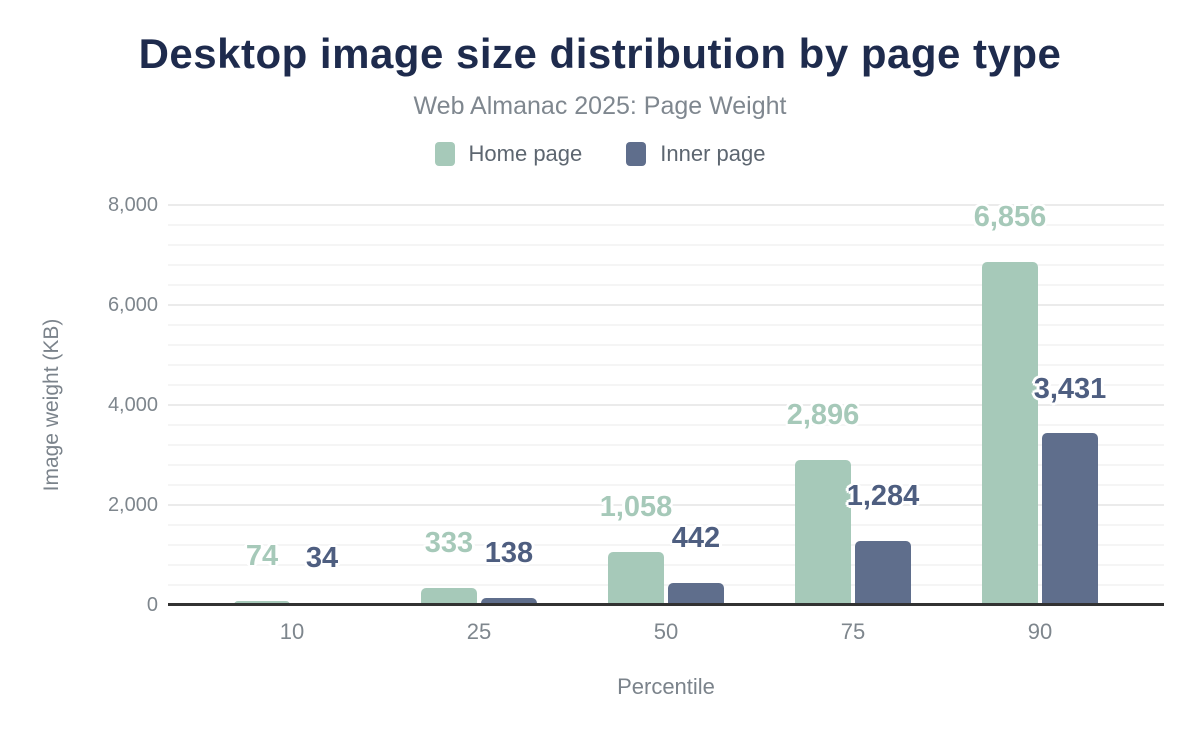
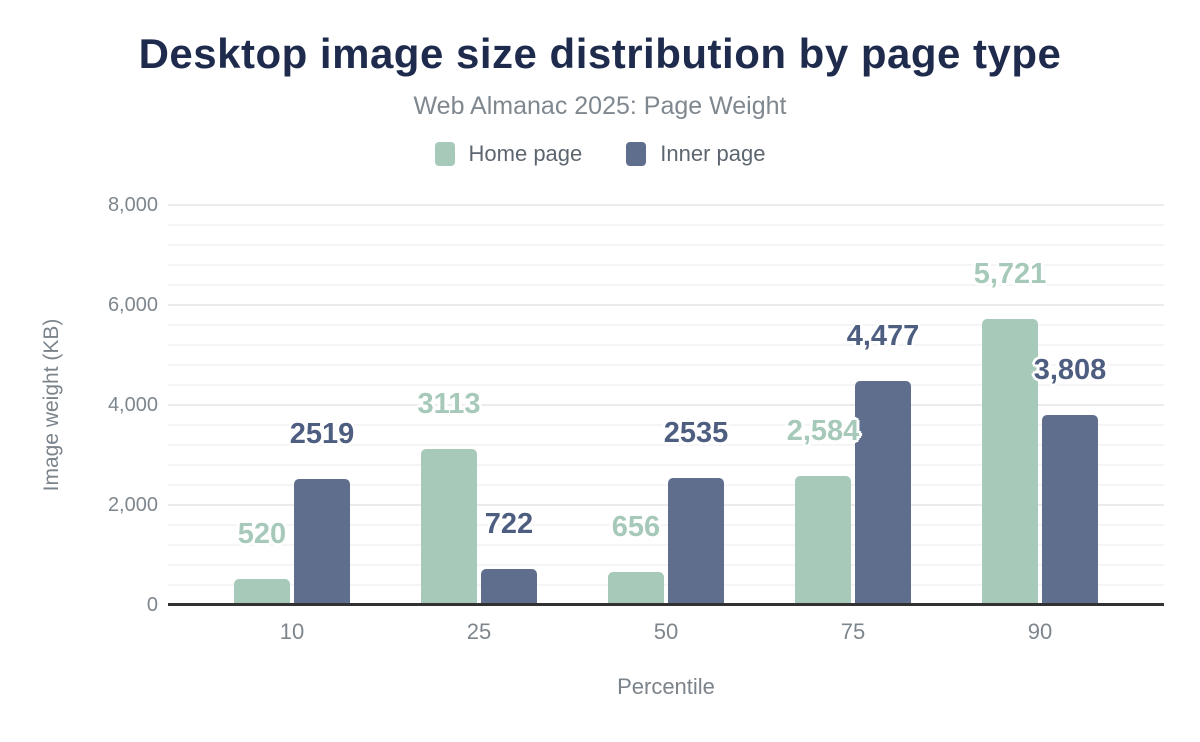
Home page/10: 74 -> 520
Inner page/10: 34 -> 2519
Home page/25: 333 -> 3113
Inner page/25: 138 -> 722
Home page/50: 1,058 -> 656
Inner page/50: 442 -> 2535
Home page/75: 2,896 -> 2,584
Inner page/75: 1,284 -> 4,477
Home page/90: 6,856 -> 5,721
Inner page/90: 3,431 -> 3,808
